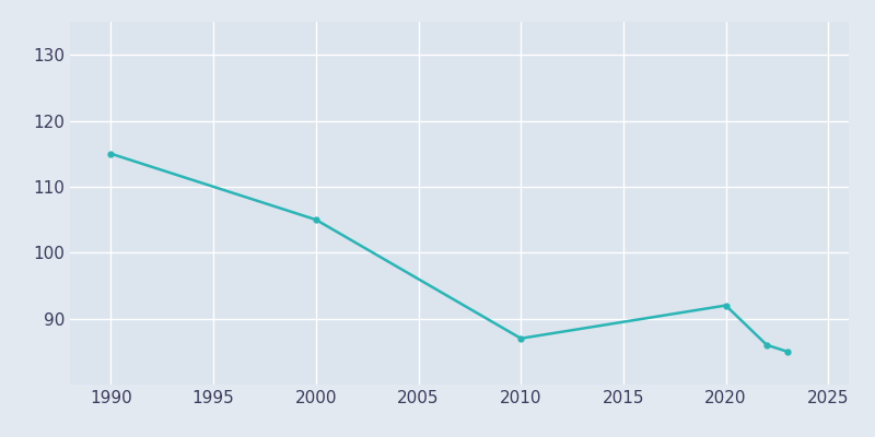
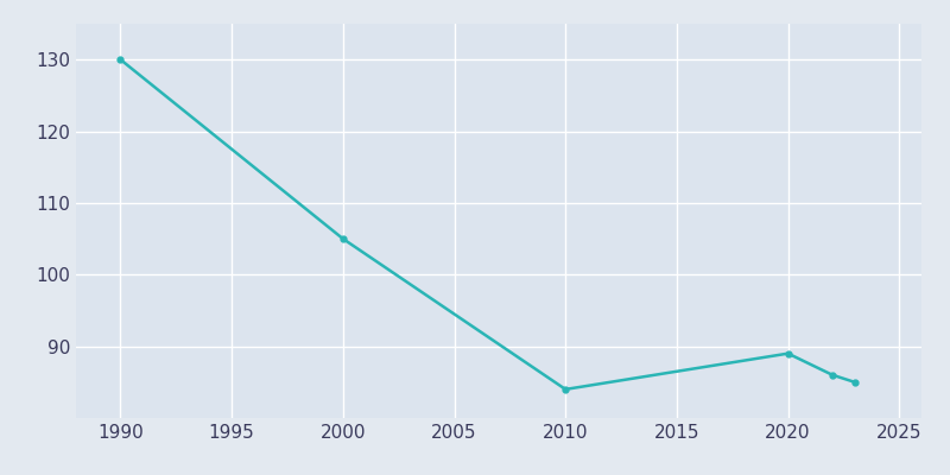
1990: 115 -> 130
2010: 87 -> 84
2020: 92 -> 89
